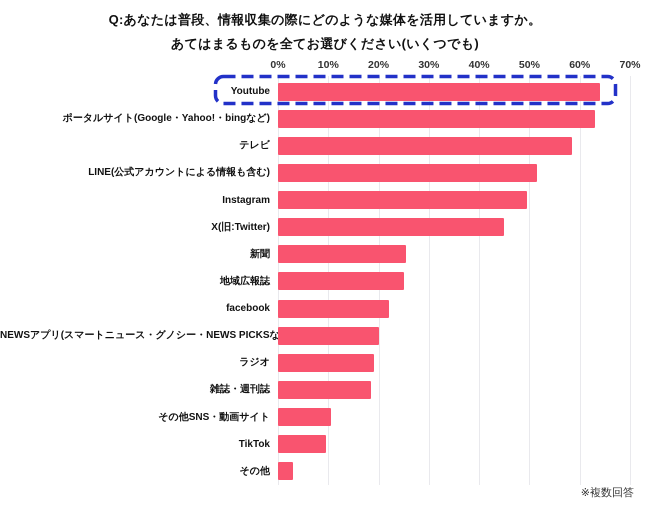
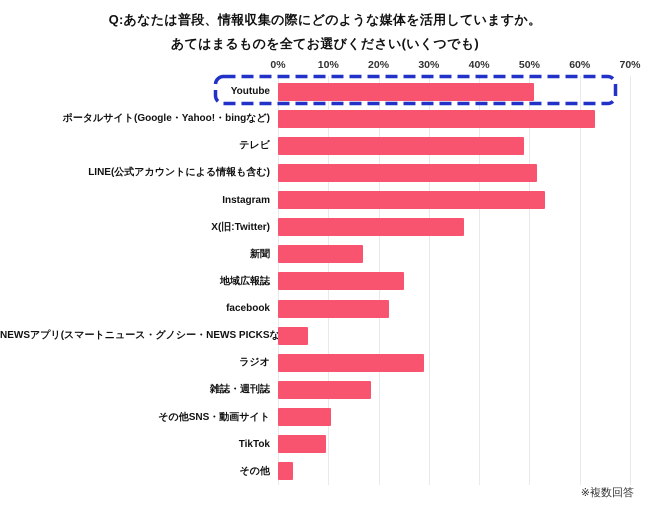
Youtube: 64% -> 51%
テレビ: 58% -> 49%
Instagram: 50% -> 53%
X(旧:Twitter): 45% -> 37%
新聞: 26% -> 17%
NEWSアプリ(スマートニュース・グノシー・NEWS PICKSなど): 20% -> 6%
ラジオ: 19% -> 29%
